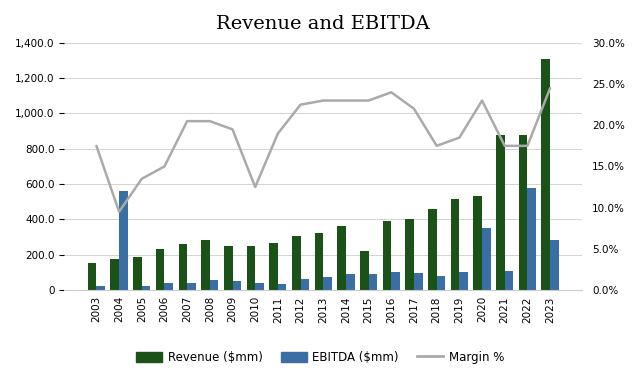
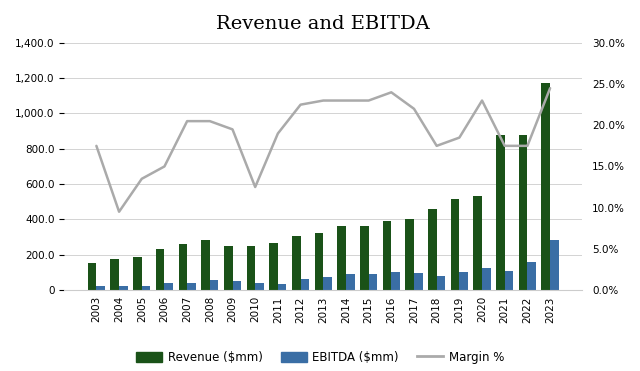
EBITDA ($mm)/2004: 560 -> 20
Revenue ($mm)/2015: 220 -> 360
EBITDA ($mm)/2020: 350 -> 120
EBITDA ($mm)/2022: 580 -> 160
Revenue ($mm)/2023: 1,310 -> 1,170
